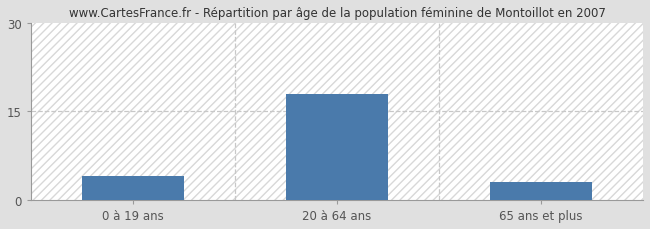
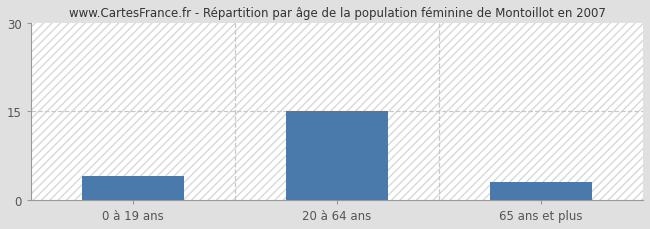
20 à 64 ans: 18 -> 15
